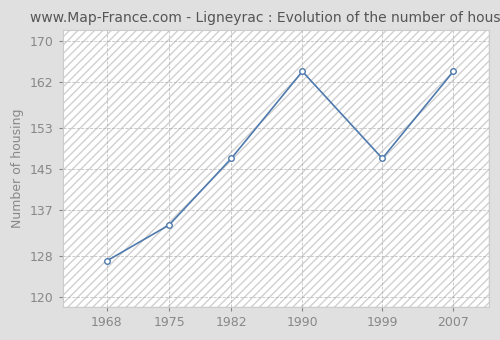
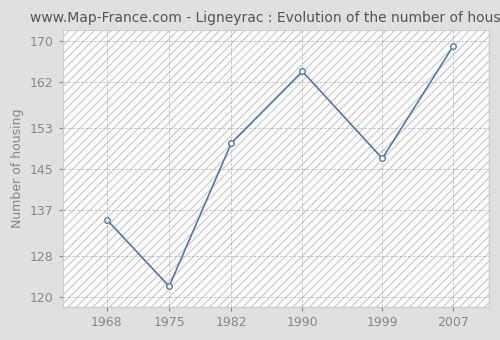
1968: 127 -> 135
1975: 134 -> 122
1982: 147 -> 150
2007: 164 -> 169
